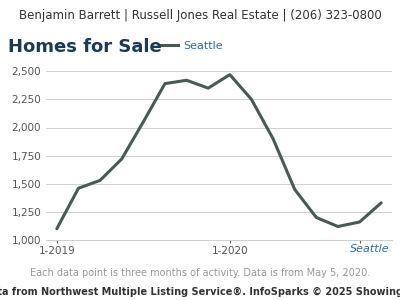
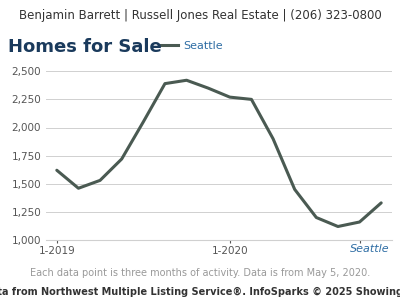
1-2019: 1,100 -> 1,620
1-2020: 2,470 -> 2,270
